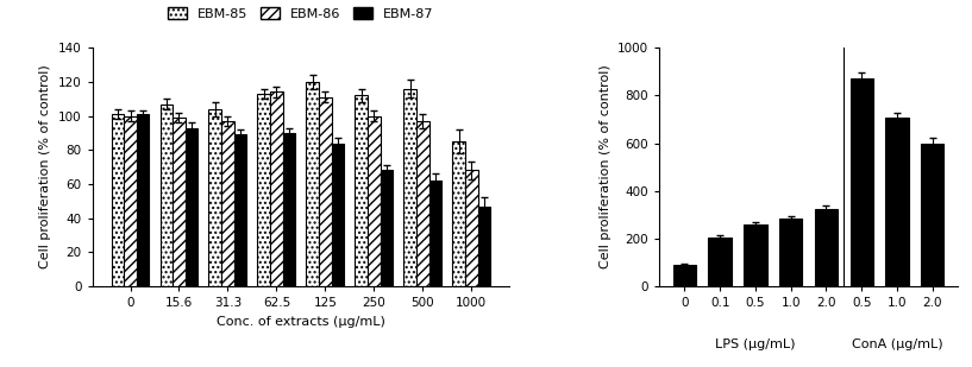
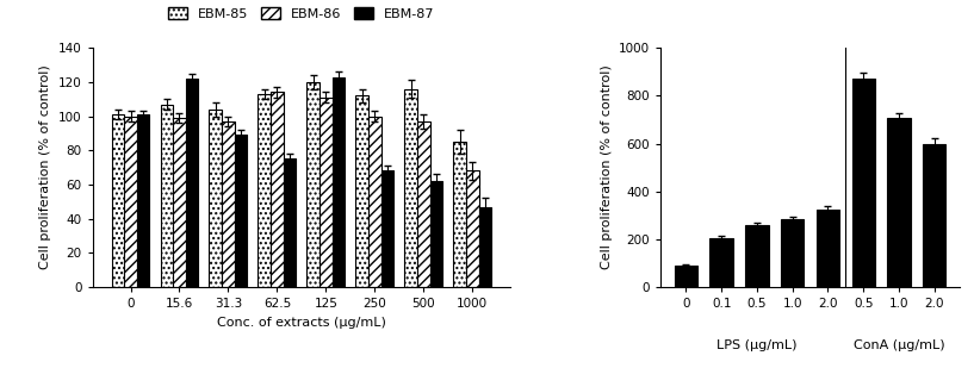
EBM-87/15.6: 93 -> 122
EBM-87/62.5: 90 -> 75
EBM-87/125: 84 -> 123
